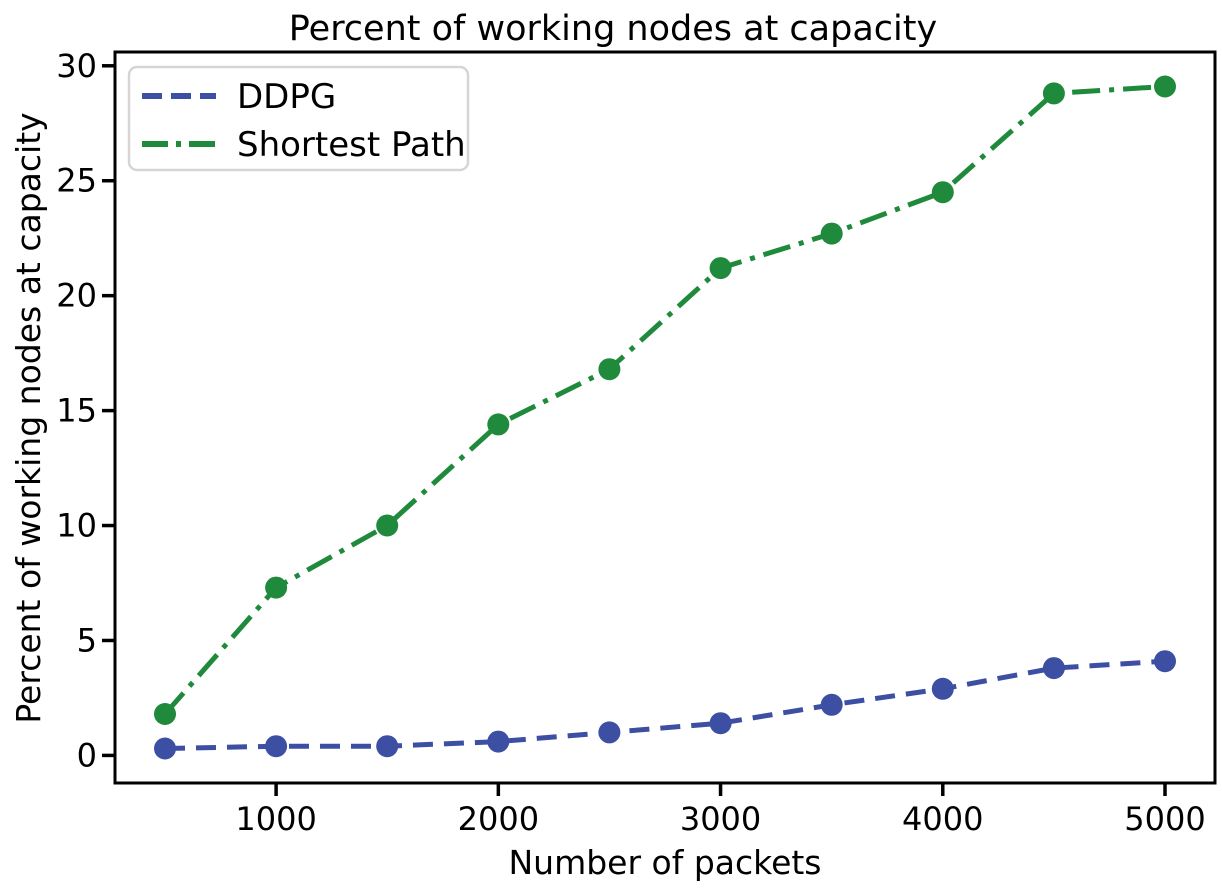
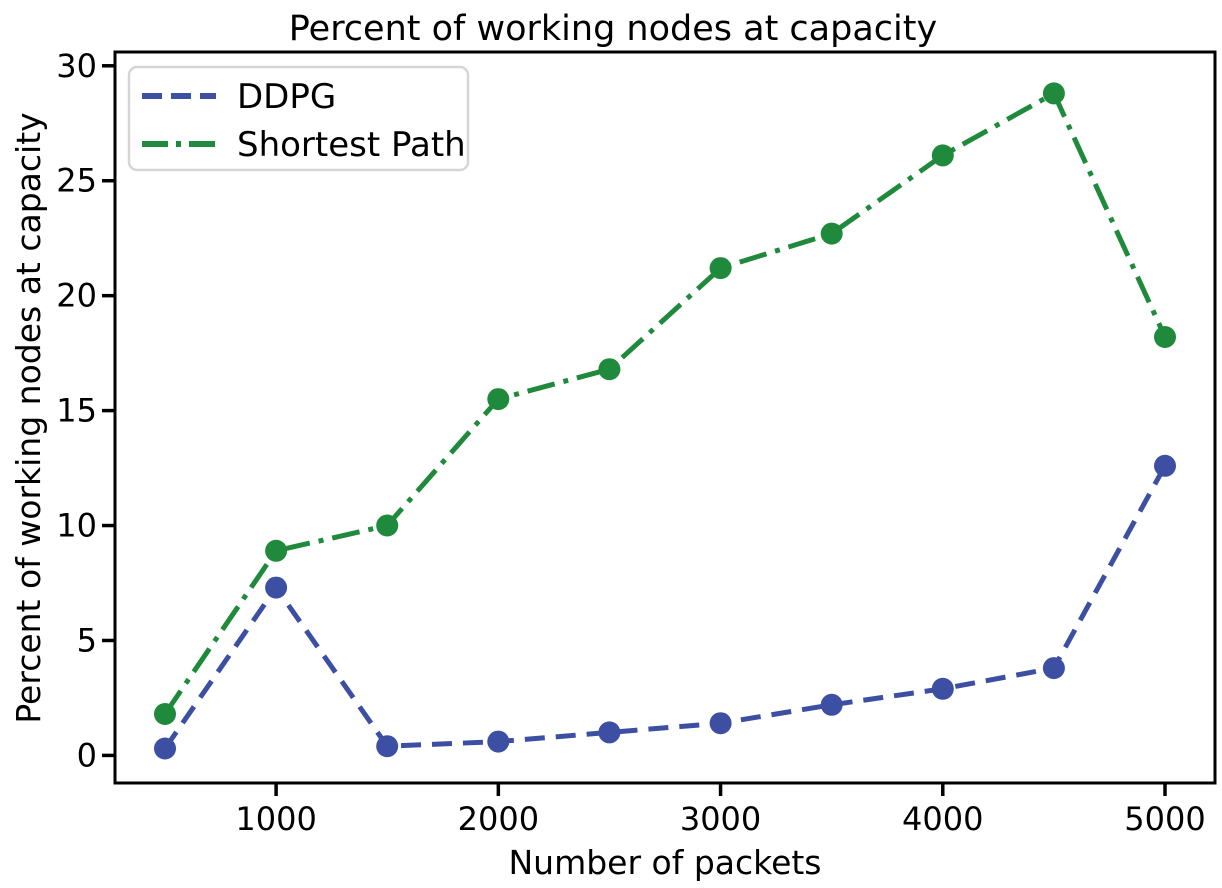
DDPG/1000: 0.4 -> 7.3
Shortest Path/1000: 7.3 -> 8.9
Shortest Path/2000: 14.4 -> 15.5
Shortest Path/4000: 24.5 -> 26.1
DDPG/5000: 4.1 -> 12.6
Shortest Path/5000: 29.1 -> 18.2
